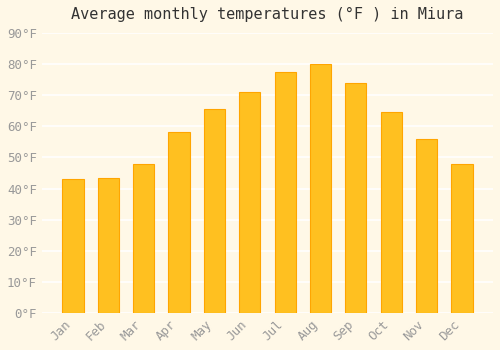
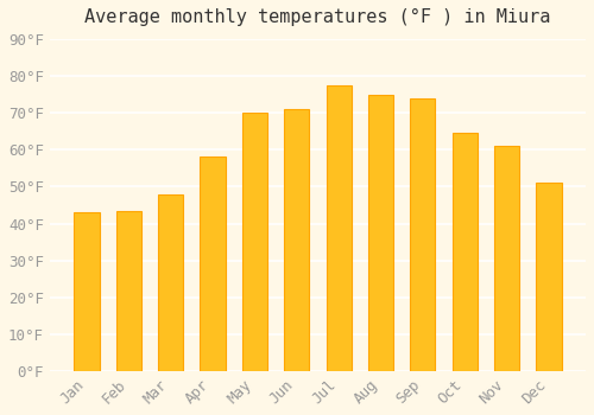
May: 65.5°F -> 70.0°F
Aug: 80.0°F -> 75.0°F
Nov: 56.0°F -> 61.0°F
Dec: 48.0°F -> 51.0°F
